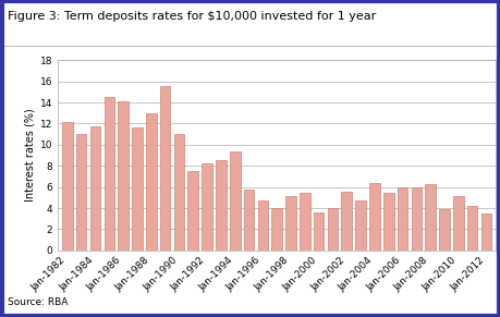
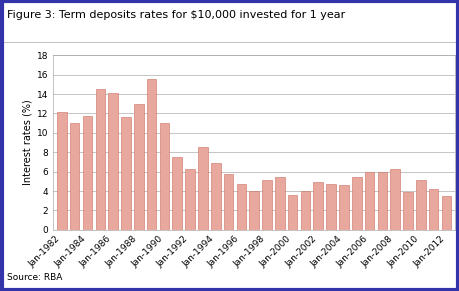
Jan-1992: 8.2 -> 6.3
Jan-1994: 9.4 -> 6.9
Jan-2002: 5.6 -> 4.9
Jan-2004: 6.4 -> 4.6
